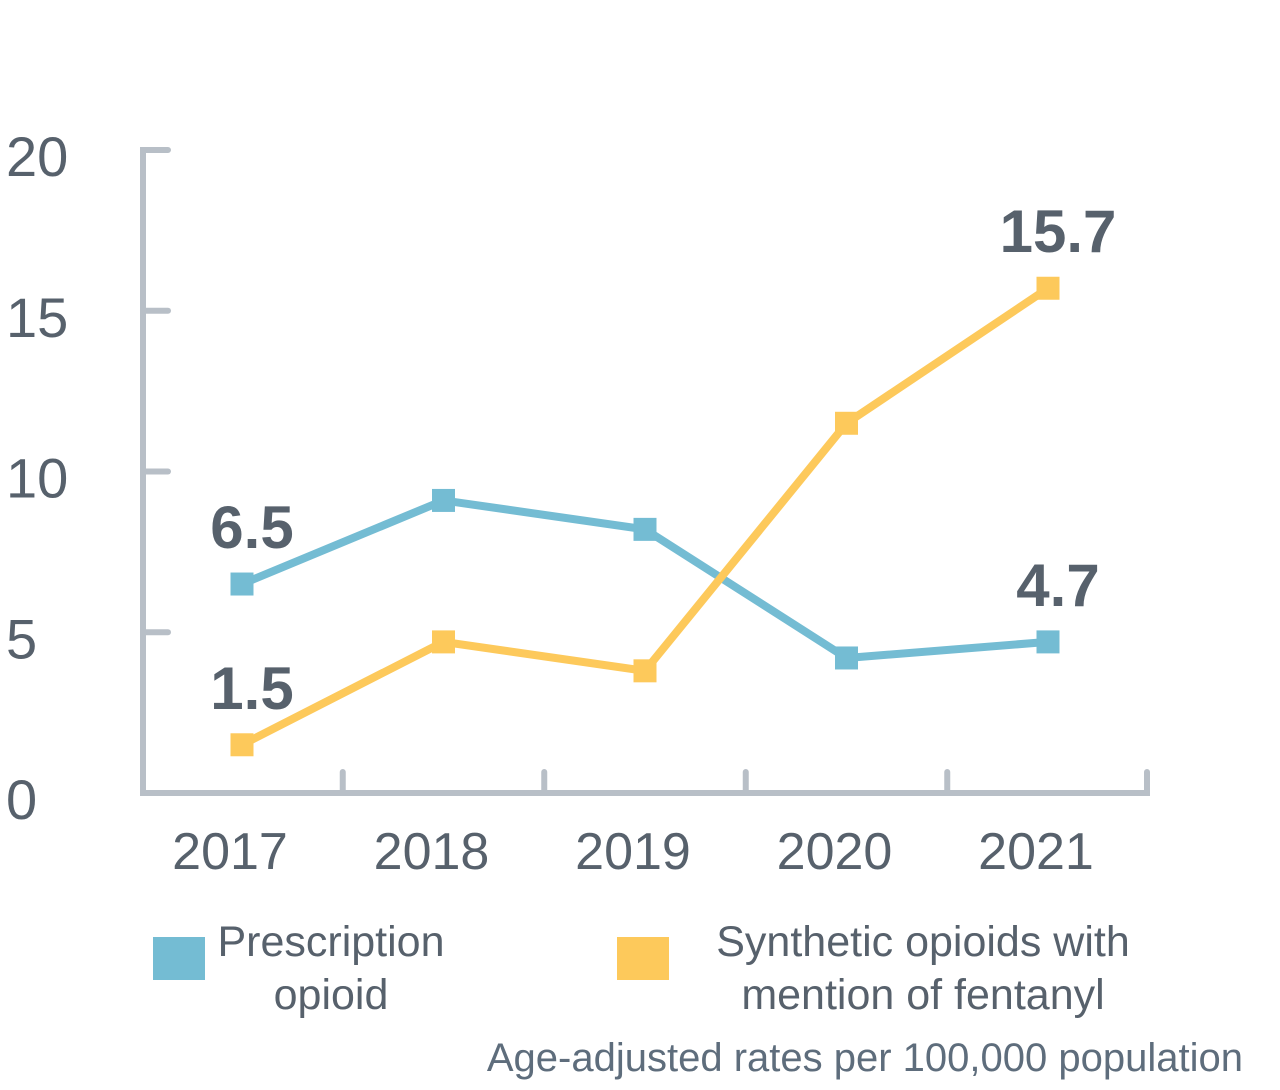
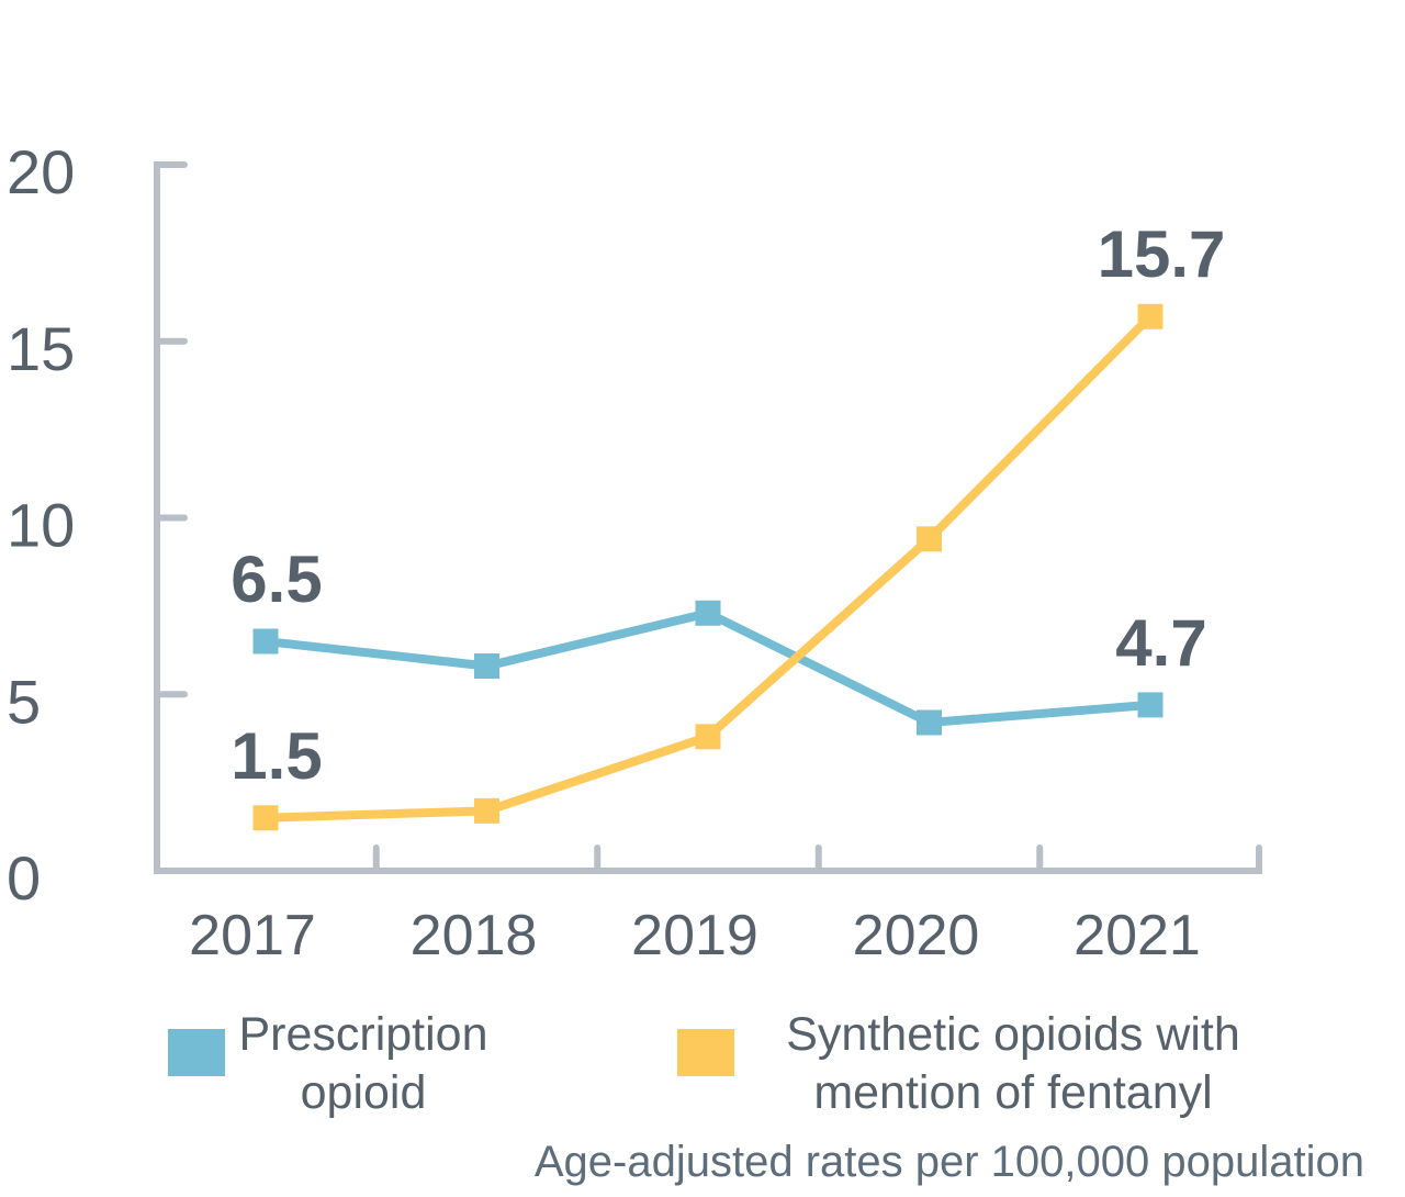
Prescription opioid/2018: 9.1 -> 5.8
Synthetic opioids with mention of fentanyl/2018: 4.7 -> 1.7
Prescription opioid/2019: 8.2 -> 7.3
Synthetic opioids with mention of fentanyl/2020: 11.5 -> 9.4
